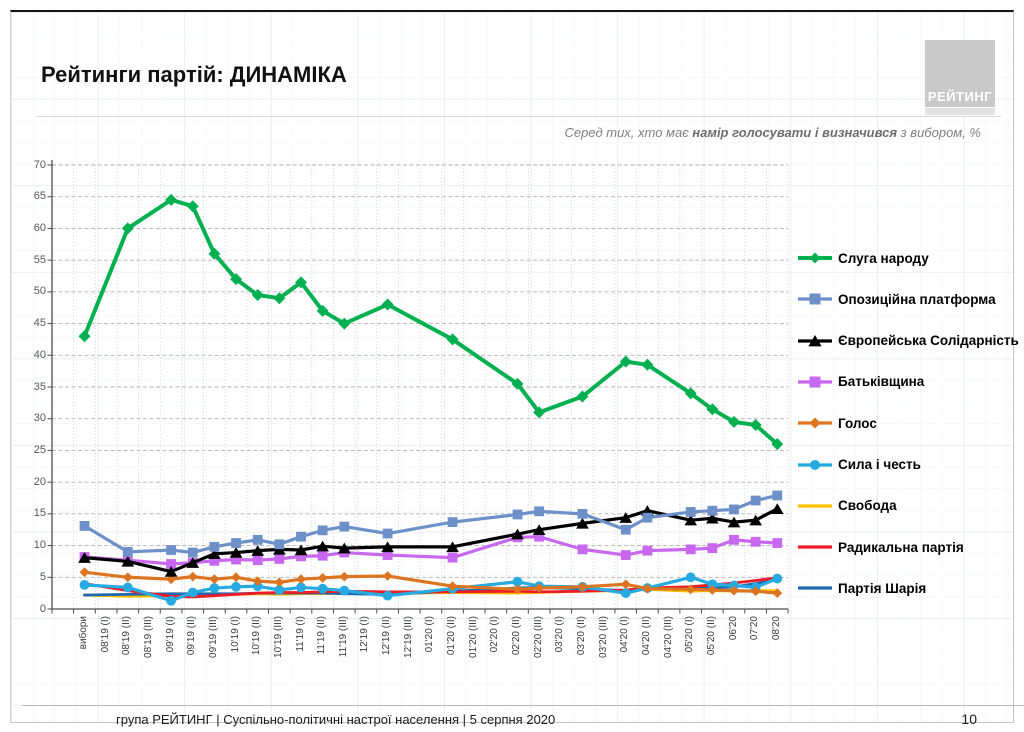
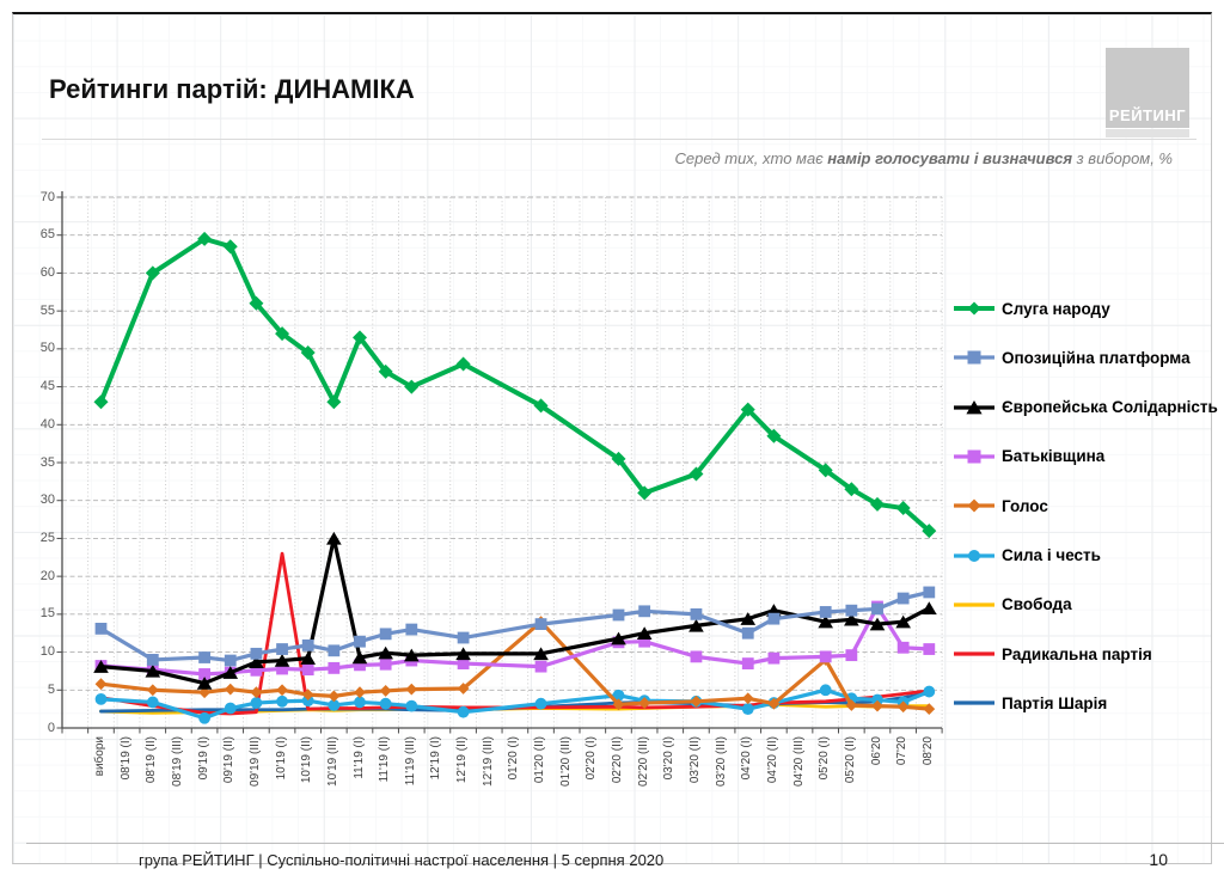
Радикальна партія/10'19 (I): 2 -> 23
Слуга народу/10'19 (III): 49 -> 43
Європейська Солідарність/10'19 (III): 9 -> 25
Голос/01'20 (II): 4 -> 14
Слуга народу/04'20 (I): 39 -> 42
Голос/05'20 (I): 3 -> 9
Батьківщина/06'20: 11 -> 16
